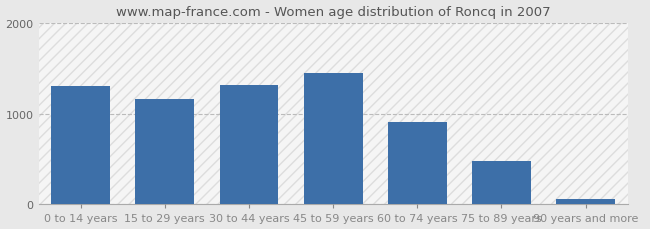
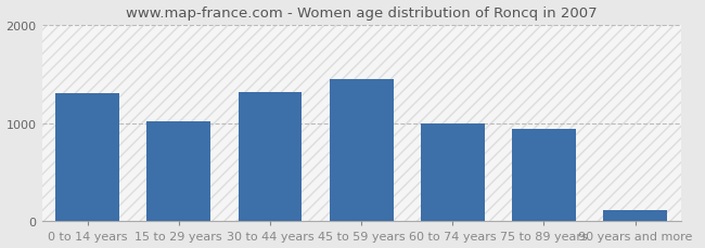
15 to 29 years: 1160 -> 1020
60 to 74 years: 910 -> 1000
75 to 89 years: 480 -> 940
90 years and more: 60 -> 120
